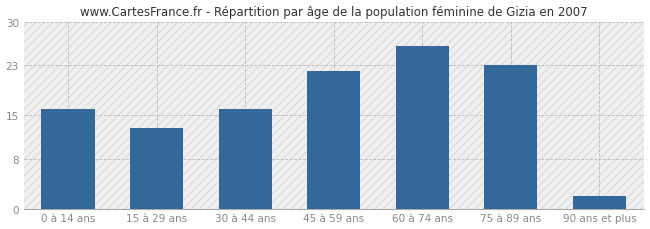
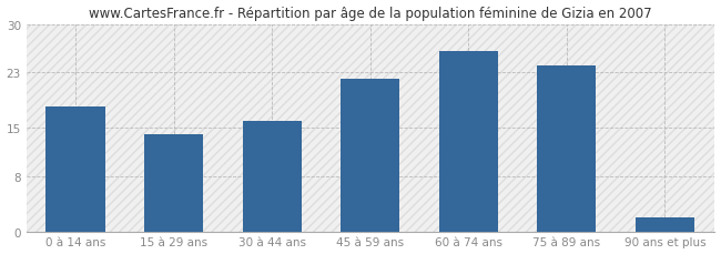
0 à 14 ans: 16 -> 18
15 à 29 ans: 13 -> 14
75 à 89 ans: 23 -> 24
